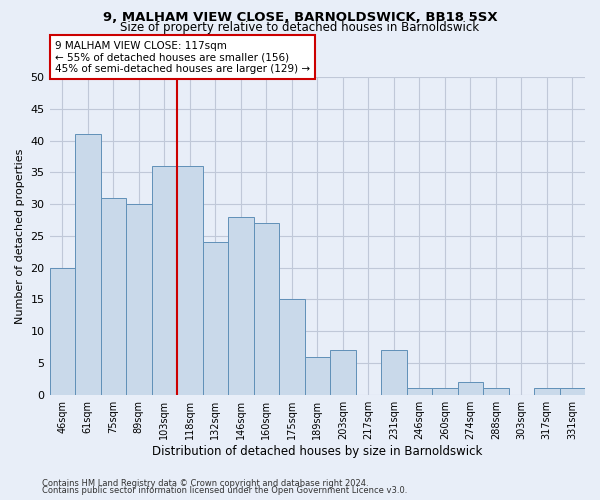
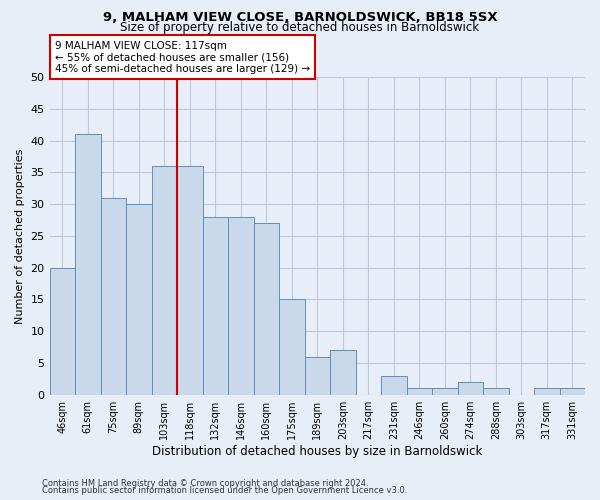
132sqm: 24 -> 28
231sqm: 7 -> 3
